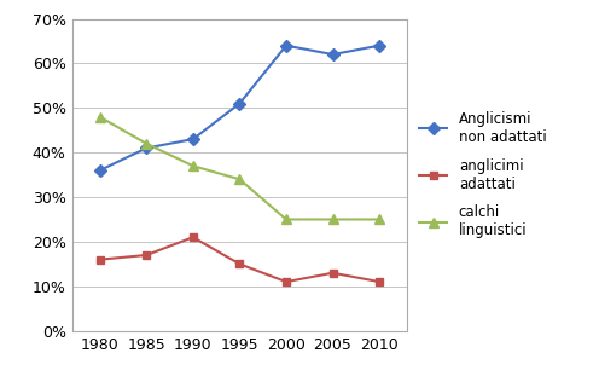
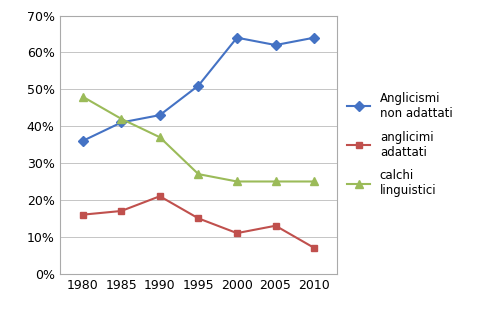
calchi linguistici/1995: 34% -> 27%
anglicimi adattati/2010: 11% -> 7%
